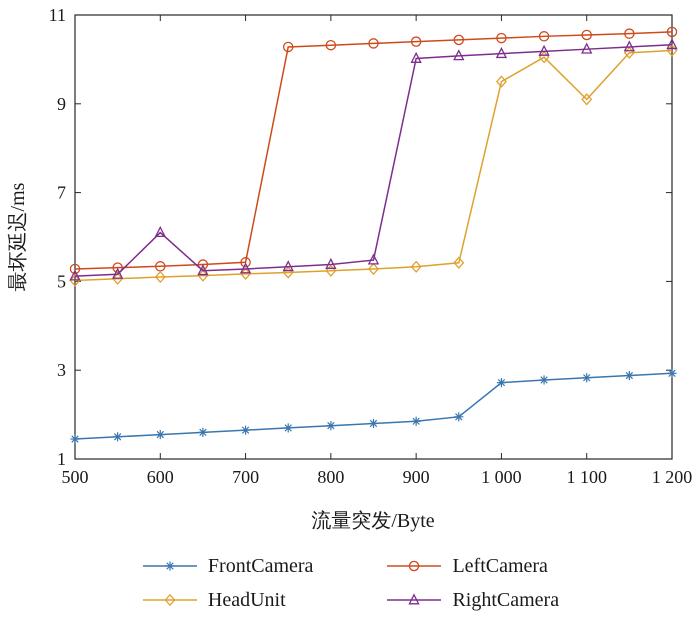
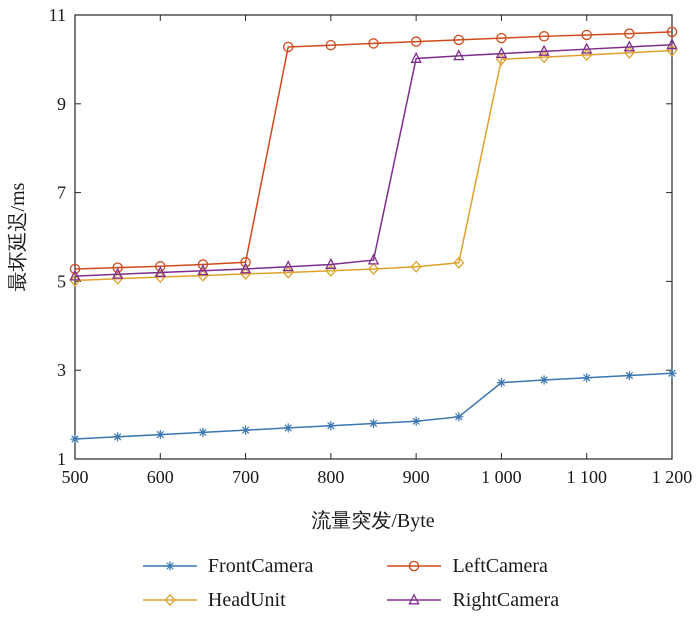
RightCamera/600: 6.1 -> 5.2
HeadUnit/1000: 9.5 -> 10.0
HeadUnit/1100: 9.1 -> 10.1
